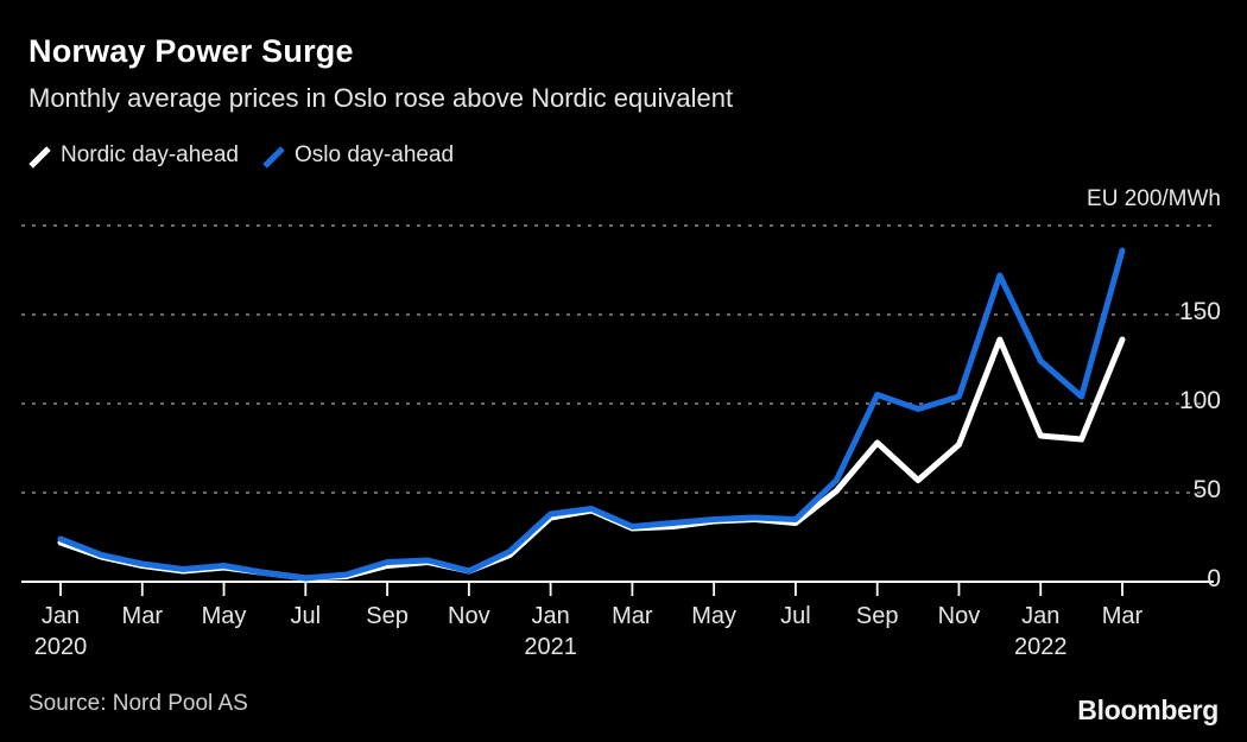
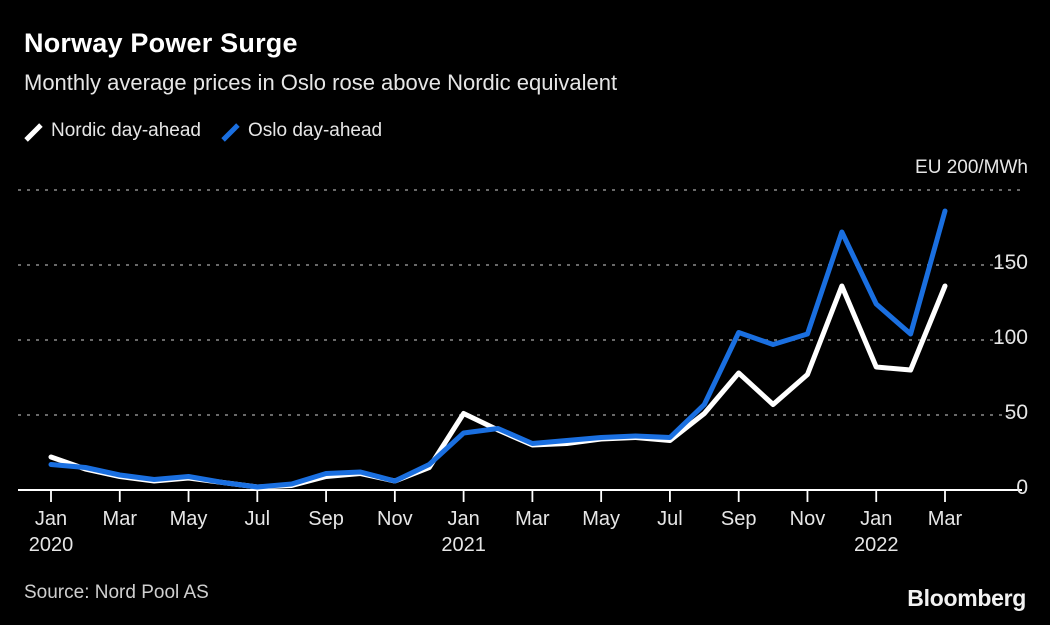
Oslo day-ahead/Jan 2020: 24 -> 17
Nordic day-ahead/Jan 2021: 36 -> 51
